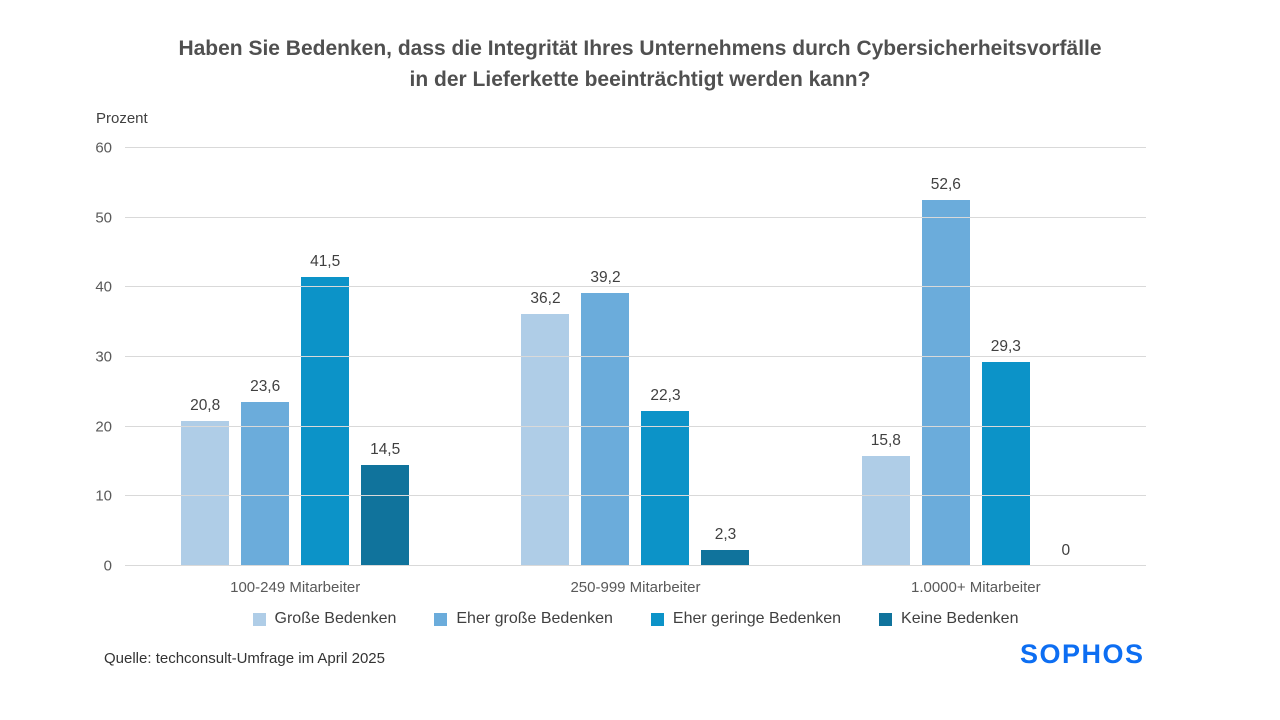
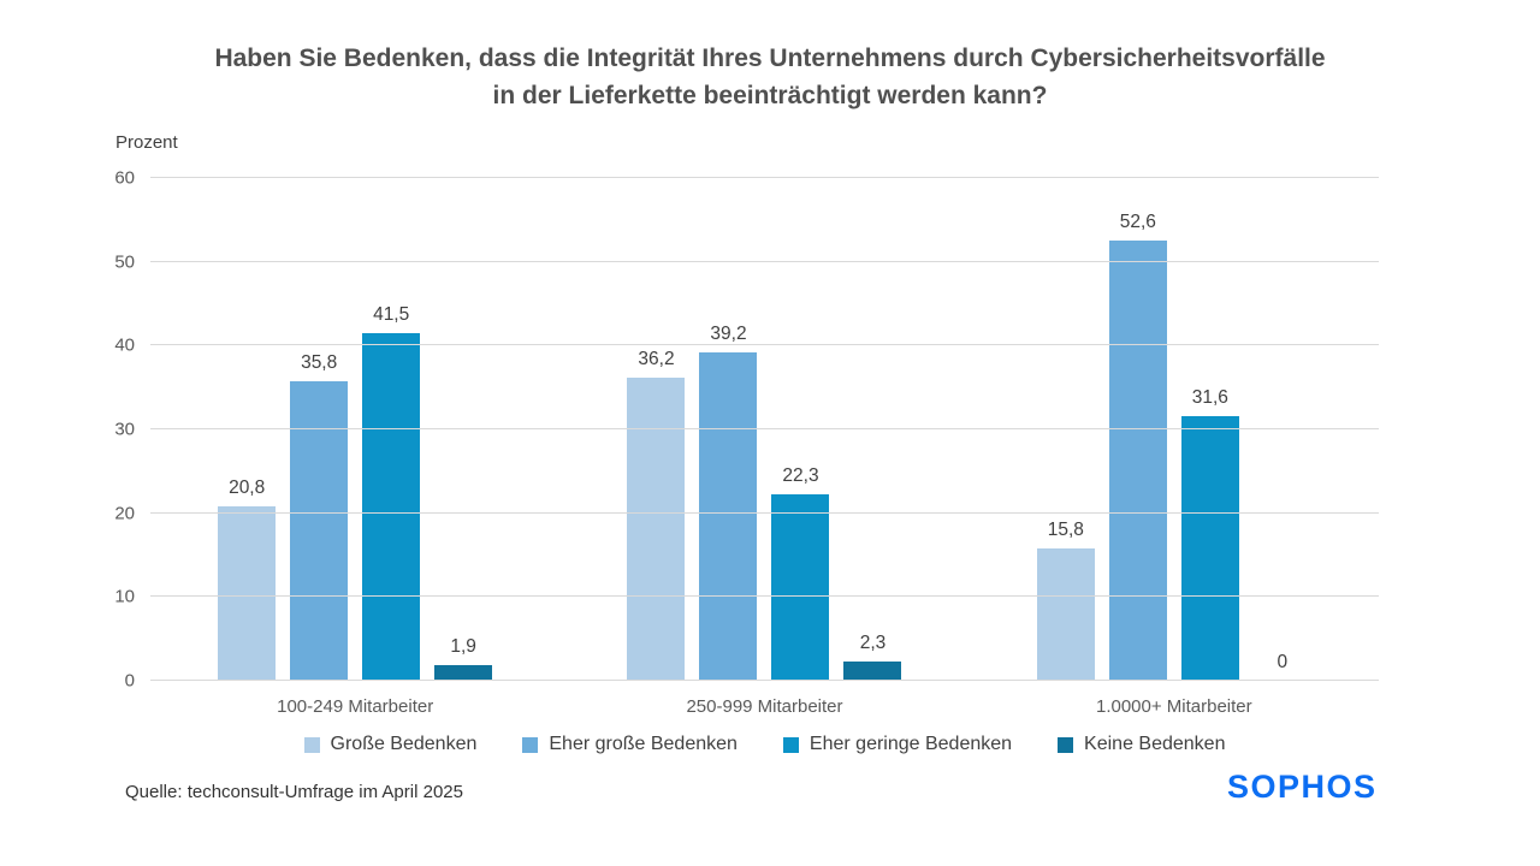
Eher große Bedenken/100-249 Mitarbeiter: 23,6 -> 35,8
Keine Bedenken/100-249 Mitarbeiter: 14,5 -> 1,9
Eher geringe Bedenken/1.0000+ Mitarbeiter: 29,3 -> 31,6
